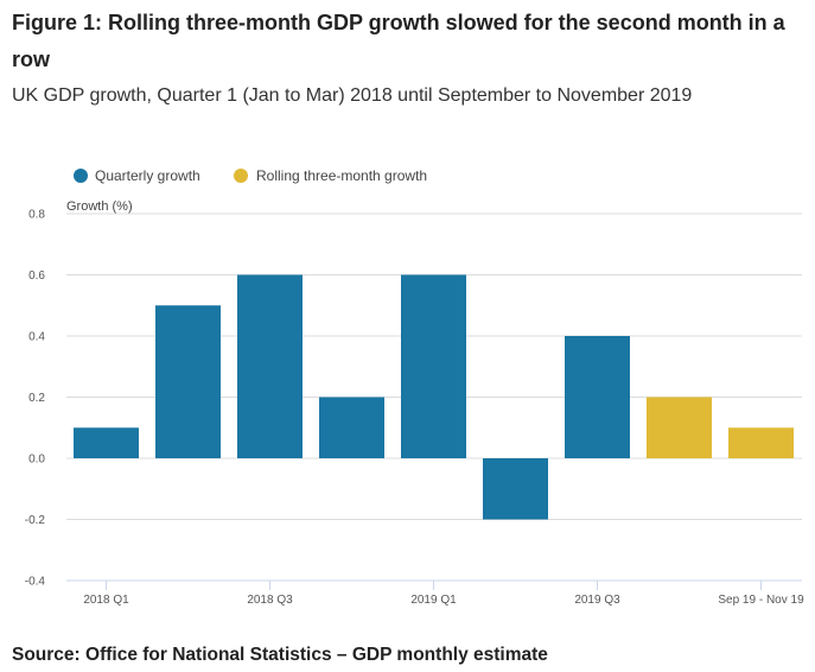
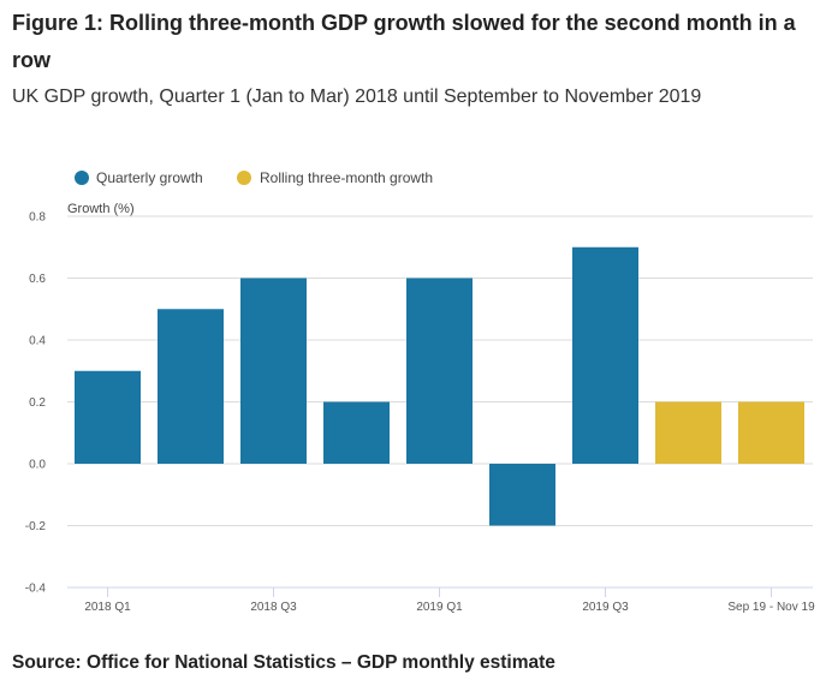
Quarterly growth/2018 Q1: 0.1 -> 0.3
Quarterly growth/2019 Q3: 0.4 -> 0.7
Rolling three-month growth/Sep 19 - Nov 19: 0.1 -> 0.2
